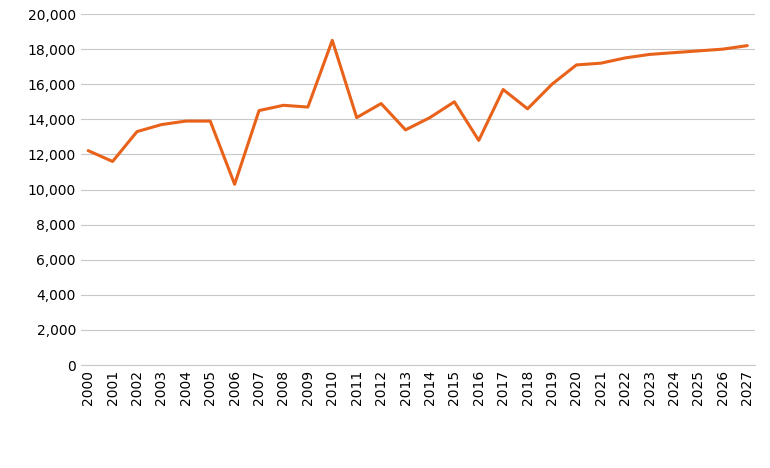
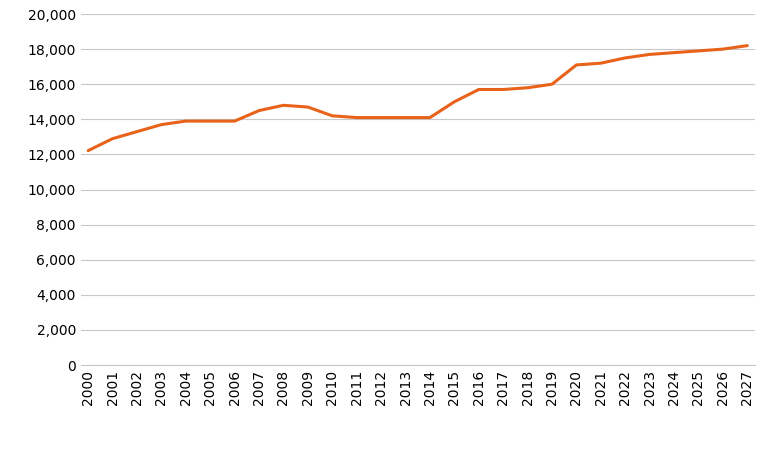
2001: 11,600 -> 12,900
2006: 10,300 -> 13,900
2010: 18,500 -> 14,200
2012: 14,900 -> 14,100
2013: 13,400 -> 14,100
2016: 12,800 -> 15,700
2018: 14,600 -> 15,800
